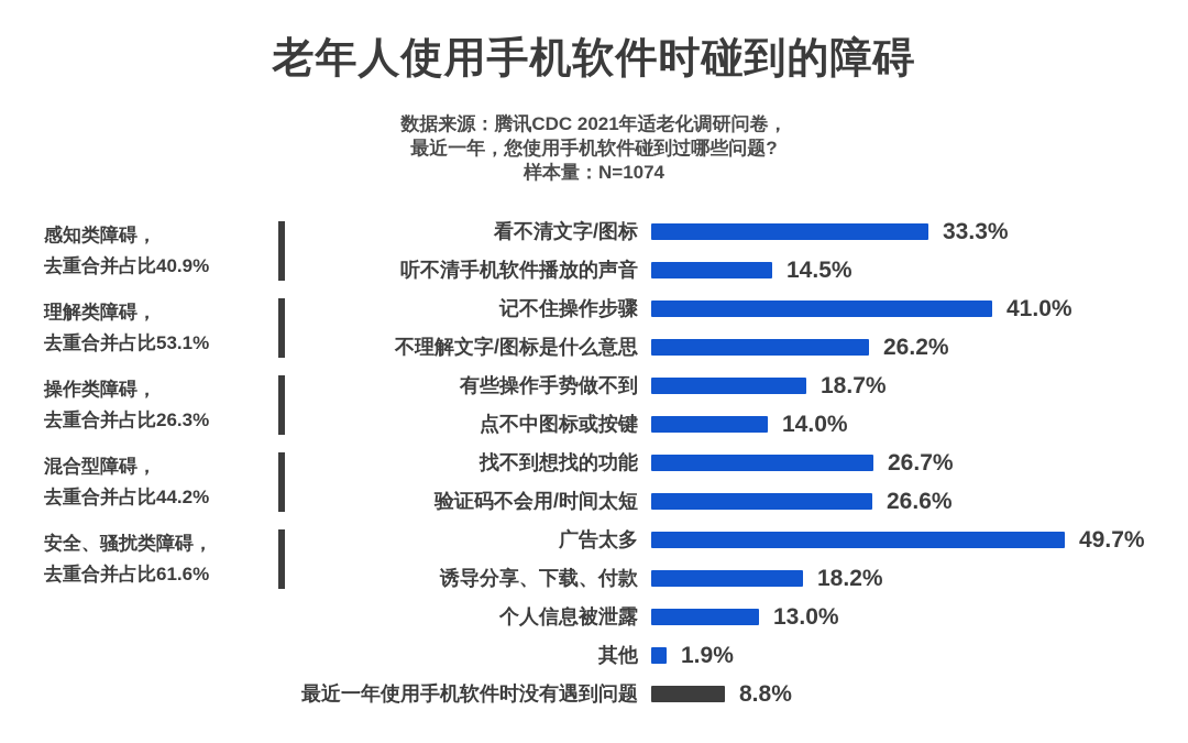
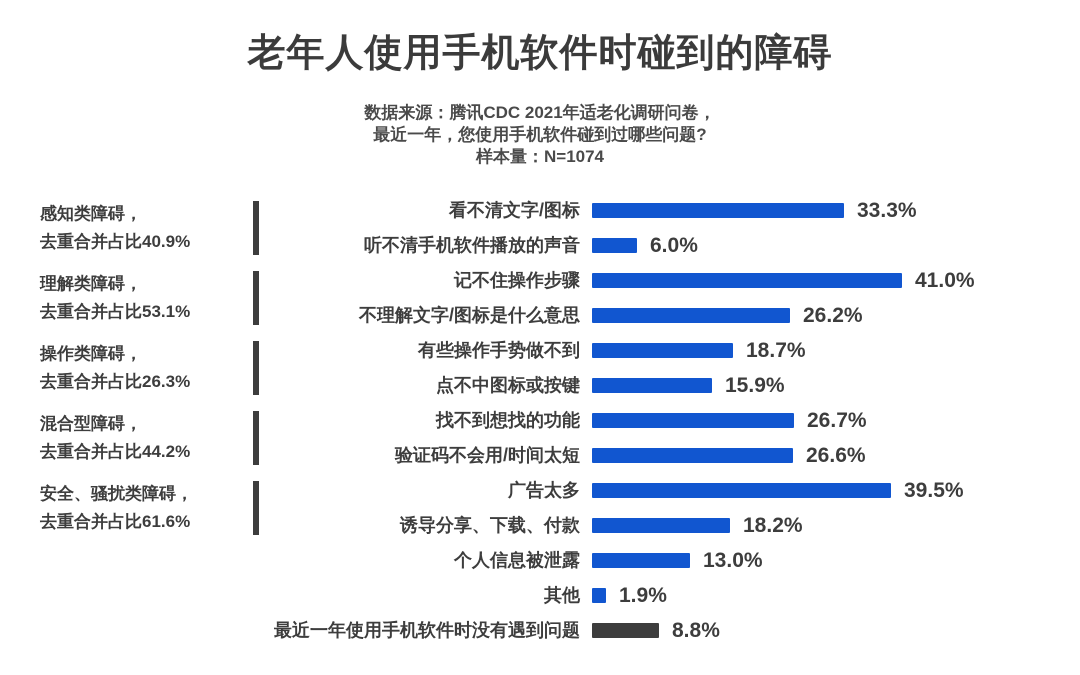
听不清手机软件播放的声音: 14.5% -> 6.0%
点不中图标或按键: 14.0% -> 15.9%
广告太多: 49.7% -> 39.5%
